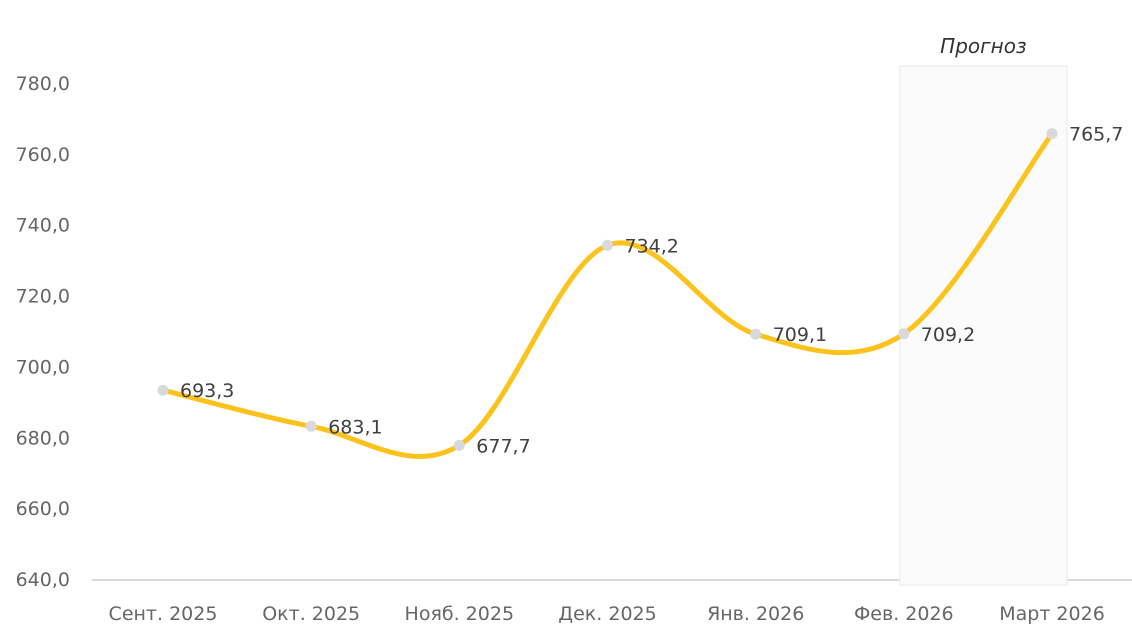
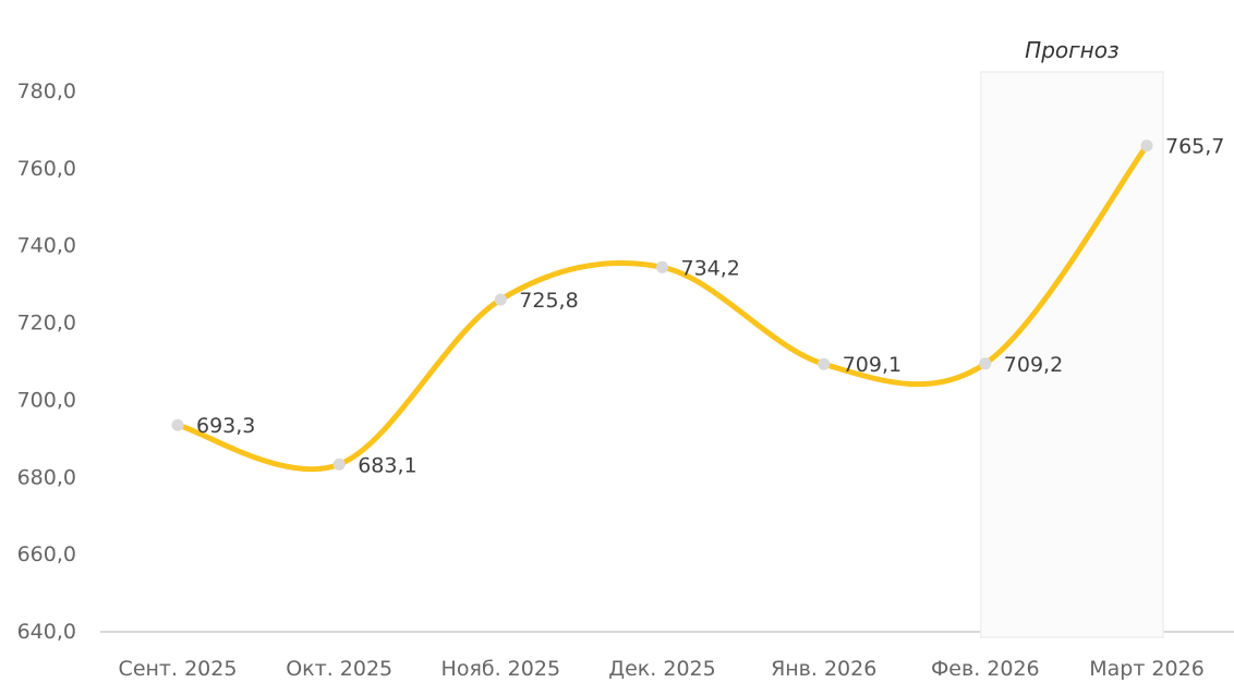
Нояб. 2025: 677,7 -> 725,8
